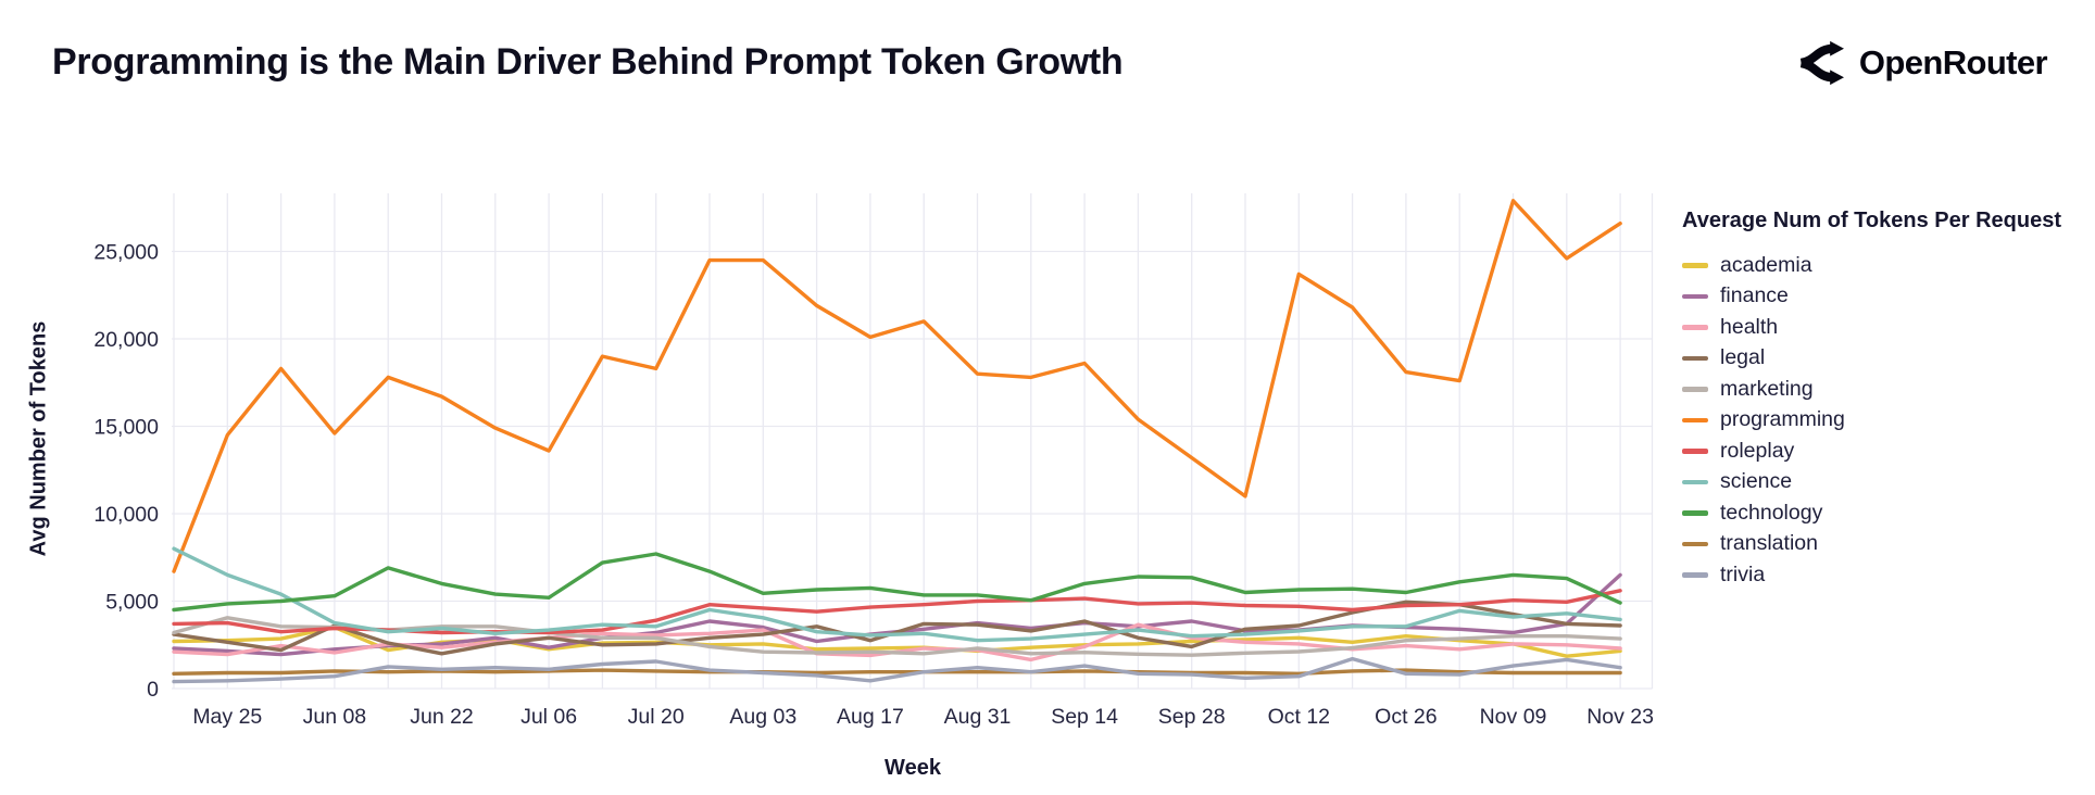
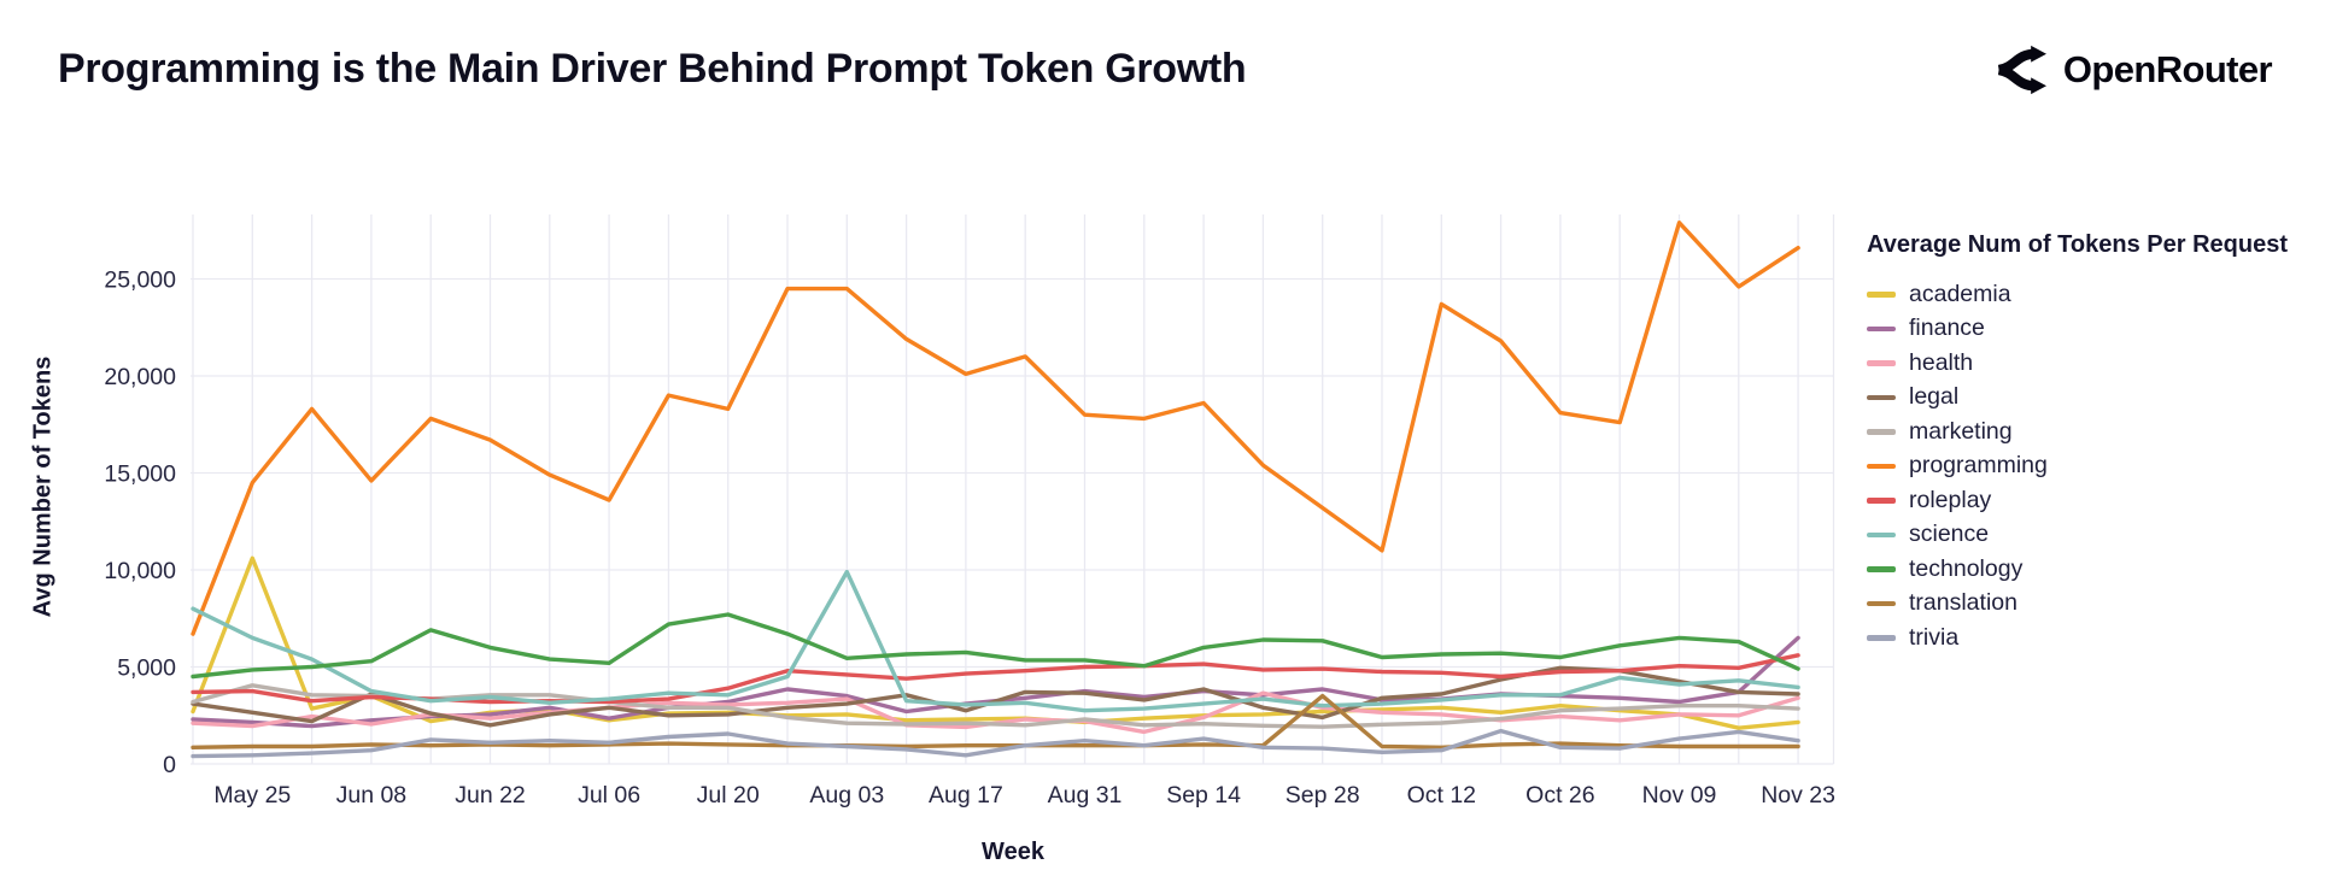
academia/May 25: 2800 -> 10600
science/Aug 03: 4000 -> 9900
translation/Sep 28: 900 -> 3500
health/Nov 23: 2300 -> 3400
